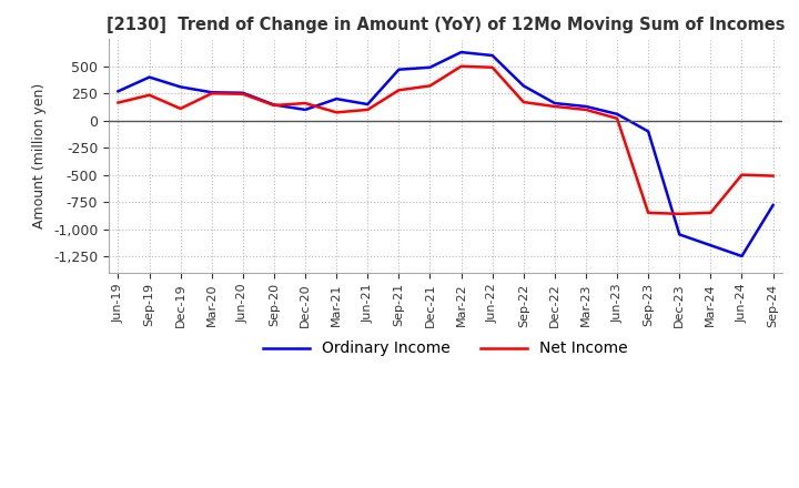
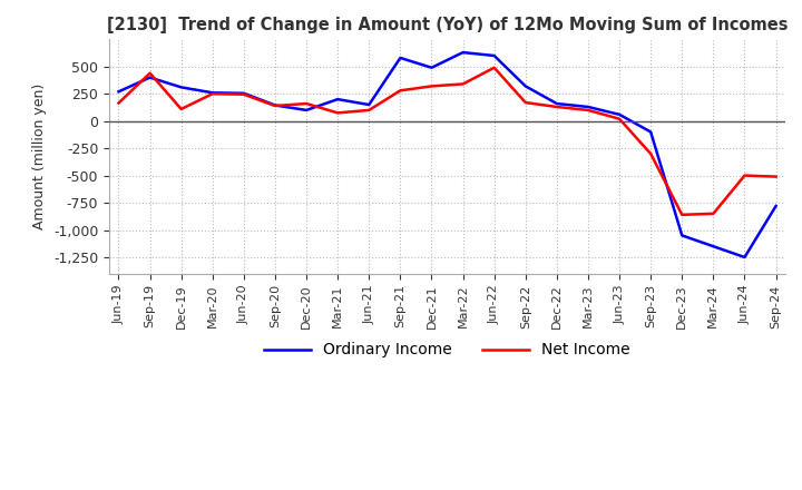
Net Income/Sep-19: 240 -> 440
Ordinary Income/Sep-21: 470 -> 580
Net Income/Mar-22: 500 -> 340
Net Income/Sep-23: -850 -> -300
